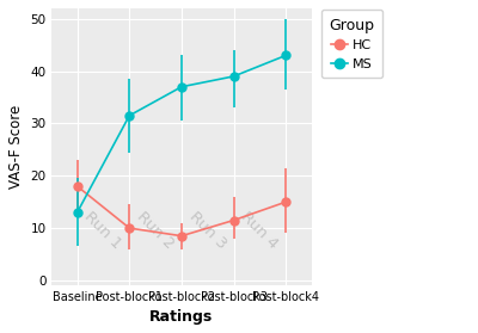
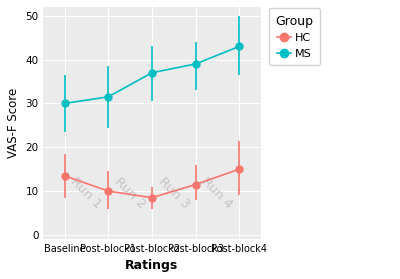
HC/Baseline: 18.0 -> 13.5
MS/Baseline: 13.0 -> 30.0
